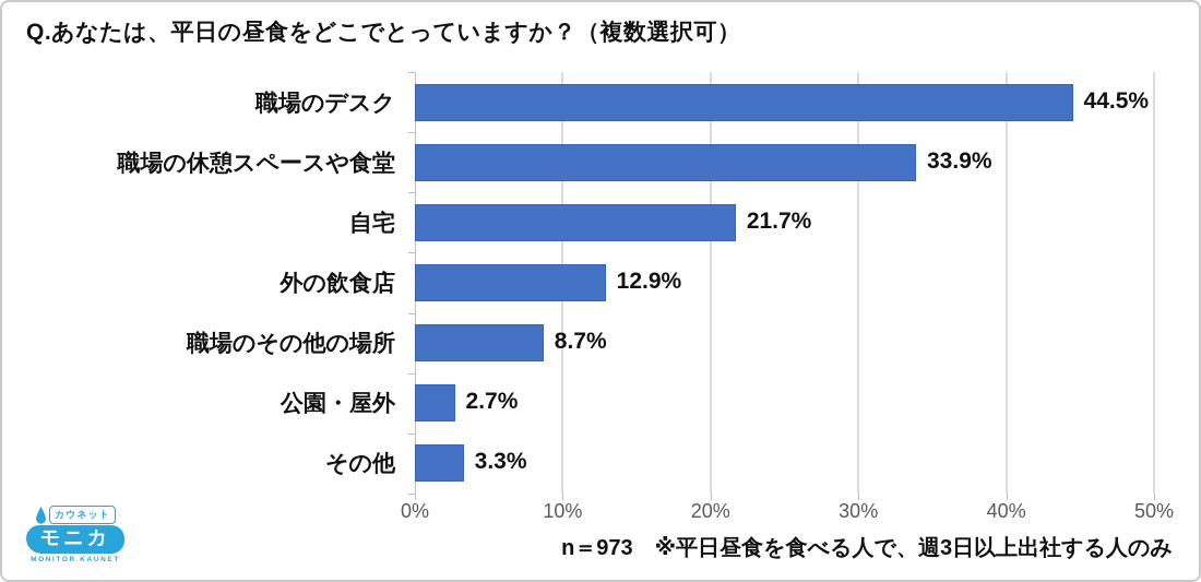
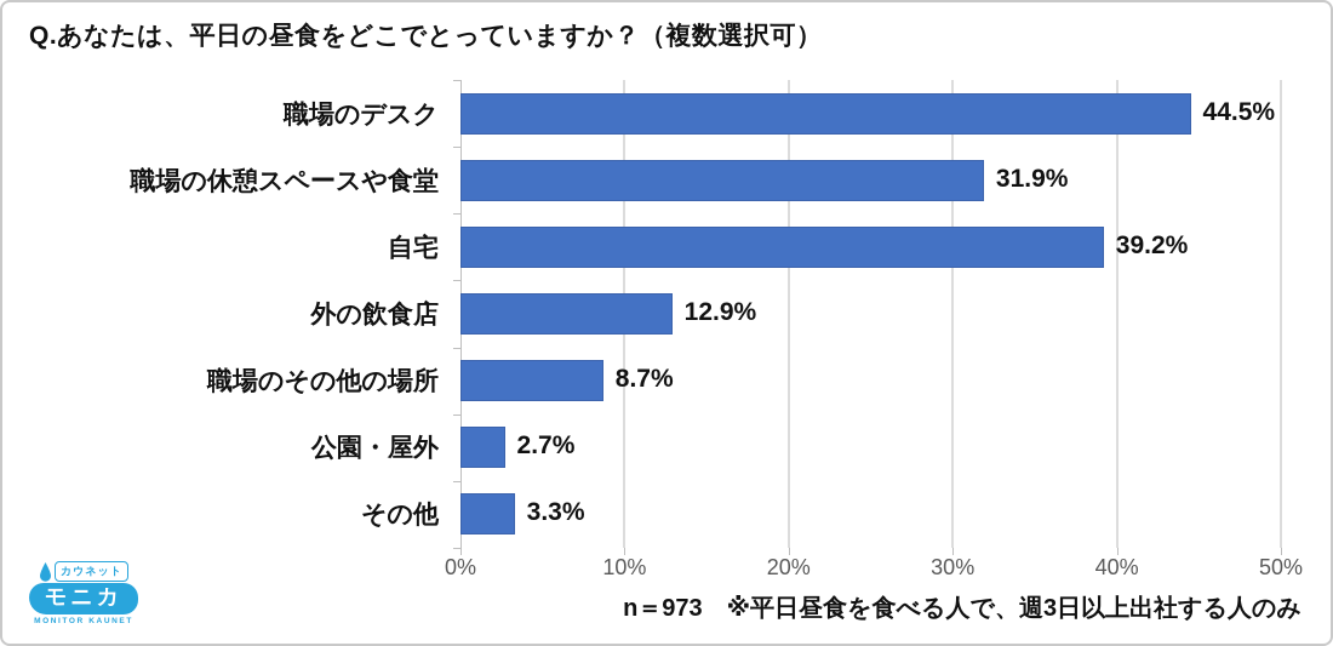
職場の休憩スペースや食堂: 33.9% -> 31.9%
自宅: 21.7% -> 39.2%
